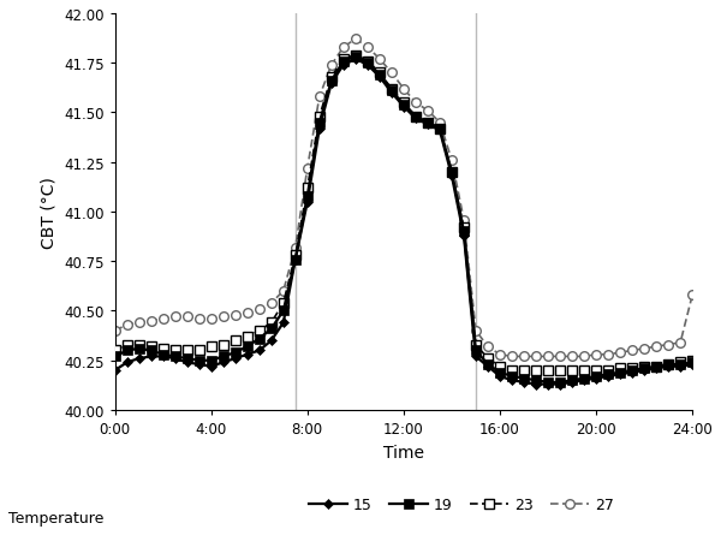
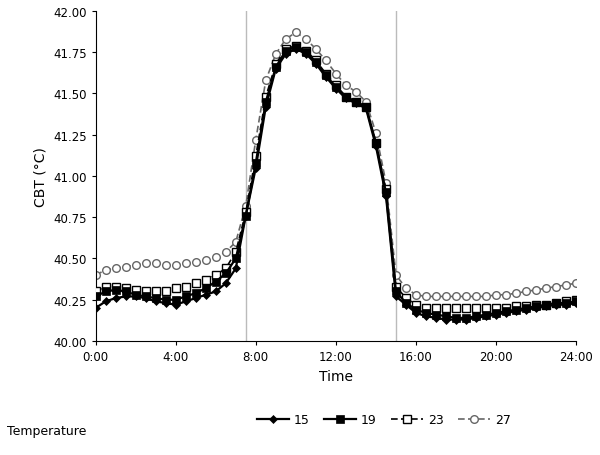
27/24:00: 40.58 -> 40.35
